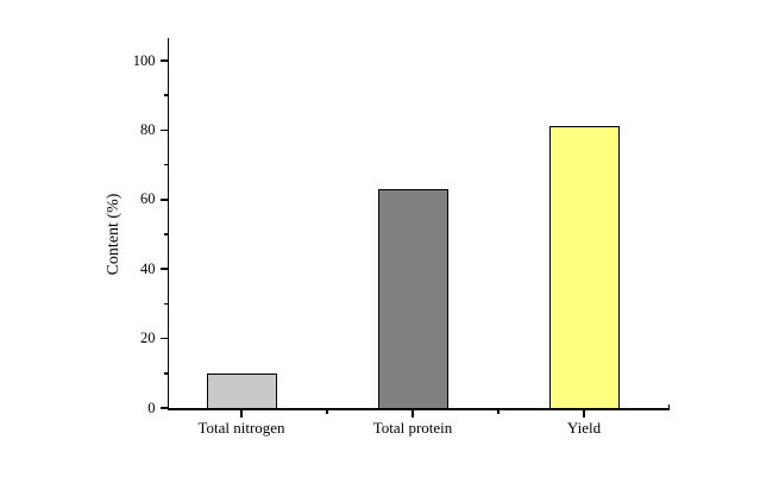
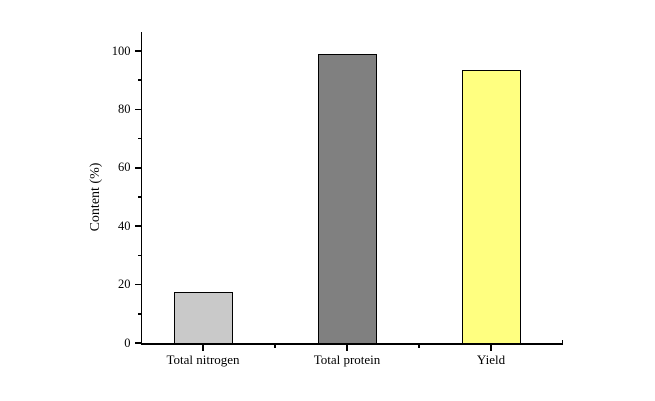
Total nitrogen: 10 -> 17
Total protein: 63 -> 99
Yield: 81 -> 94
